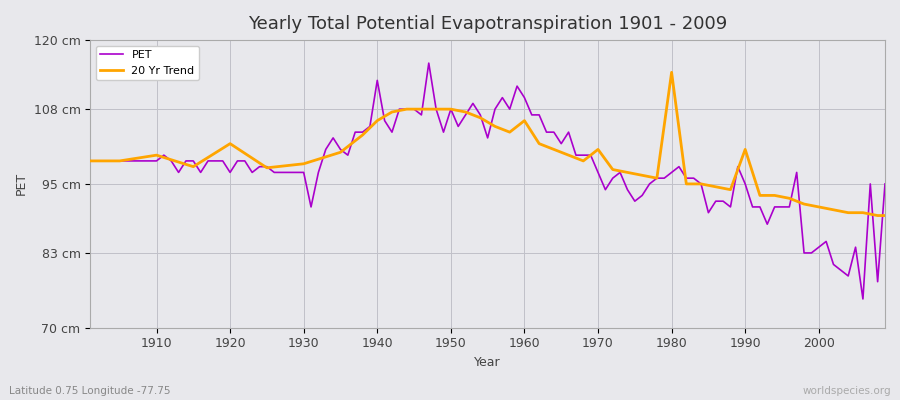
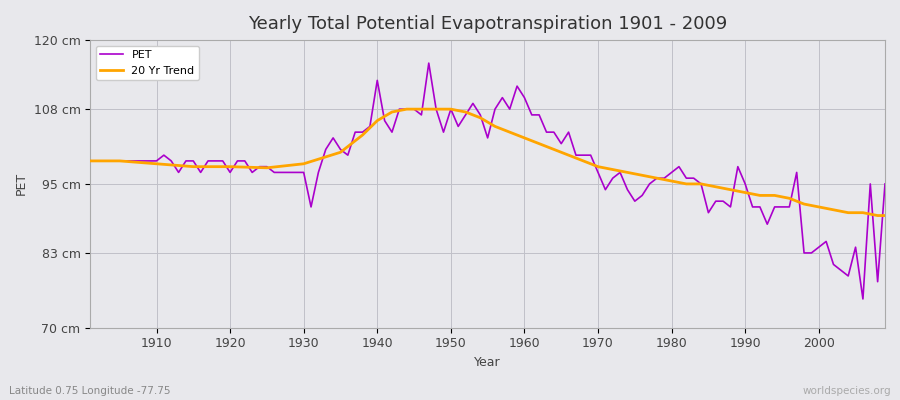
20 Yr Trend/1910: 100.0 cm -> 98.5 cm
20 Yr Trend/1920: 102.0 cm -> 98.0 cm
20 Yr Trend/1960: 106.0 cm -> 103.0 cm
20 Yr Trend/1970: 101.0 cm -> 98.0 cm
20 Yr Trend/1980: 114.4 cm -> 95.5 cm
20 Yr Trend/1990: 101.0 cm -> 93.5 cm
